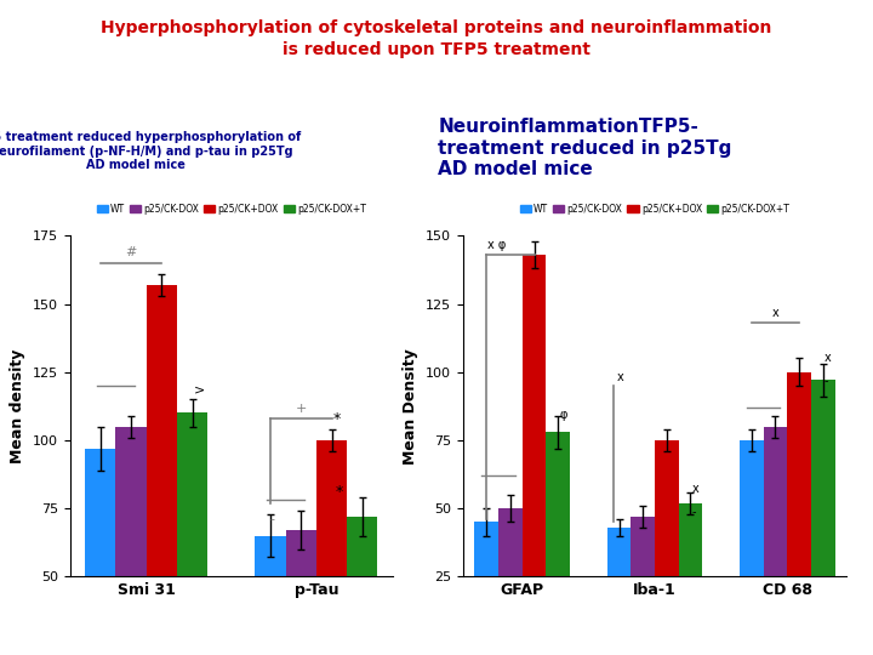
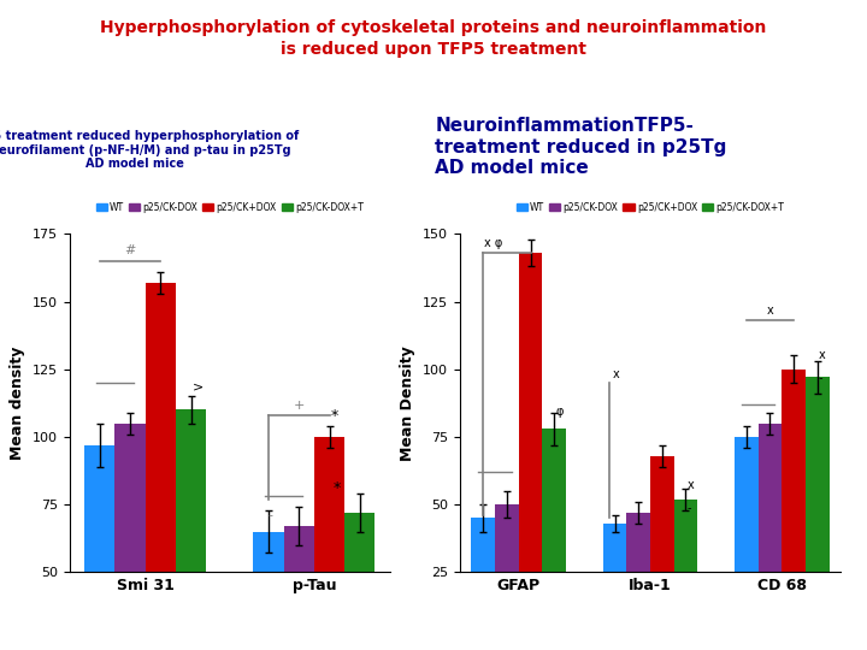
p25/CK+DOX/Iba-1: 75 -> 68
